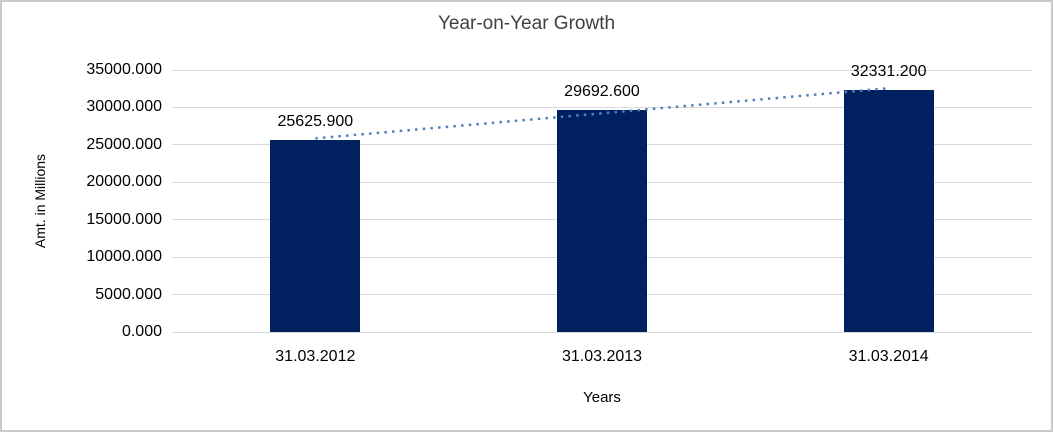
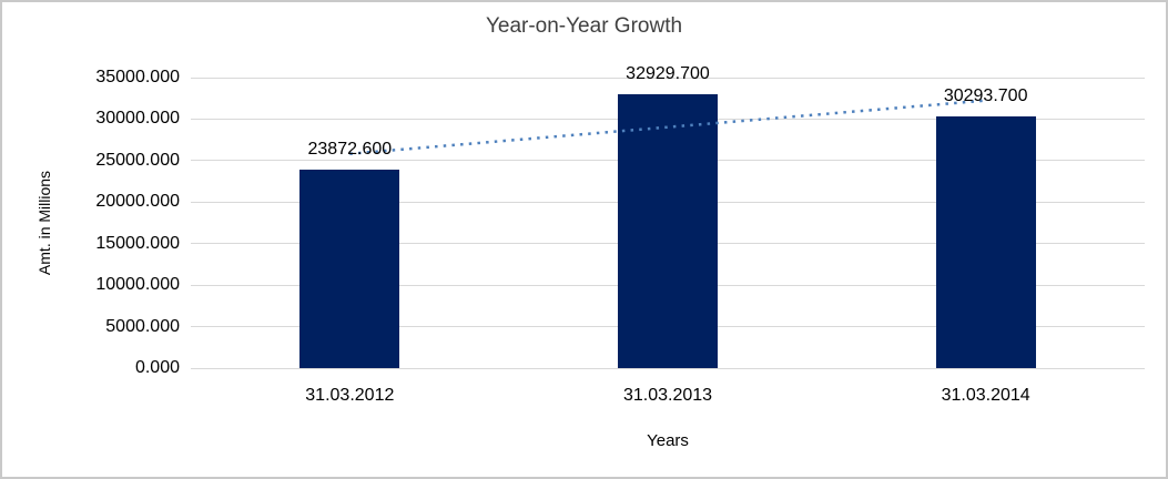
31.03.2012: 25625.900 -> 23872.600
31.03.2013: 29692.600 -> 32929.700
31.03.2014: 32331.200 -> 30293.700
